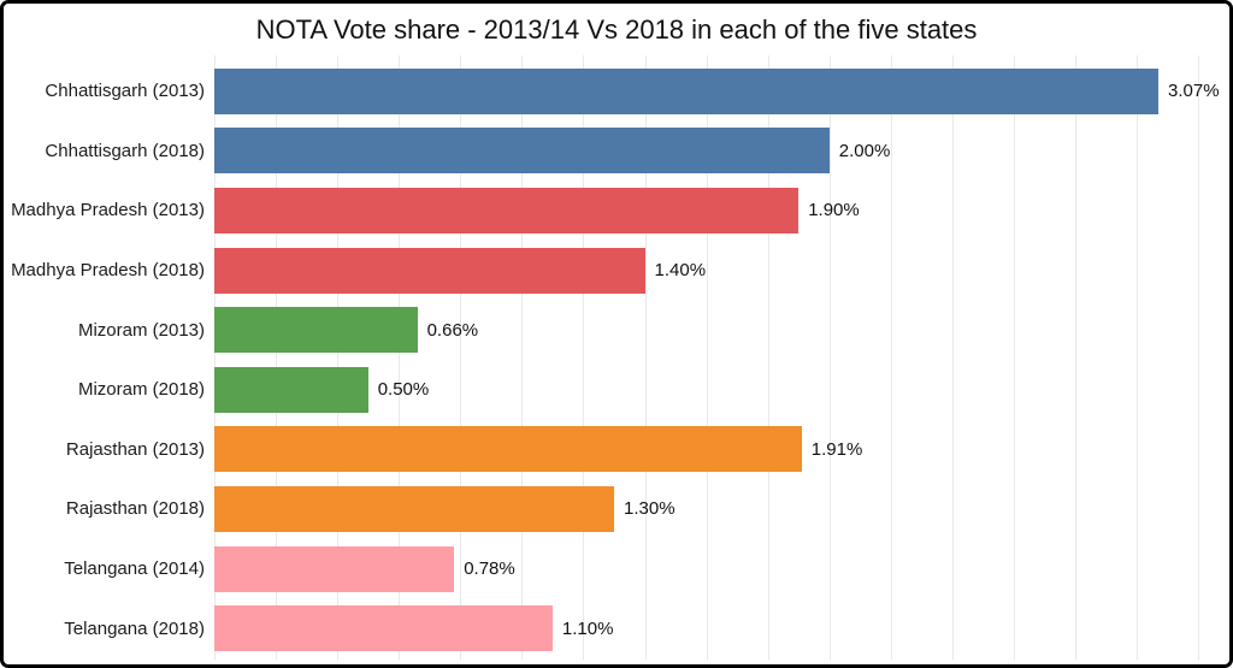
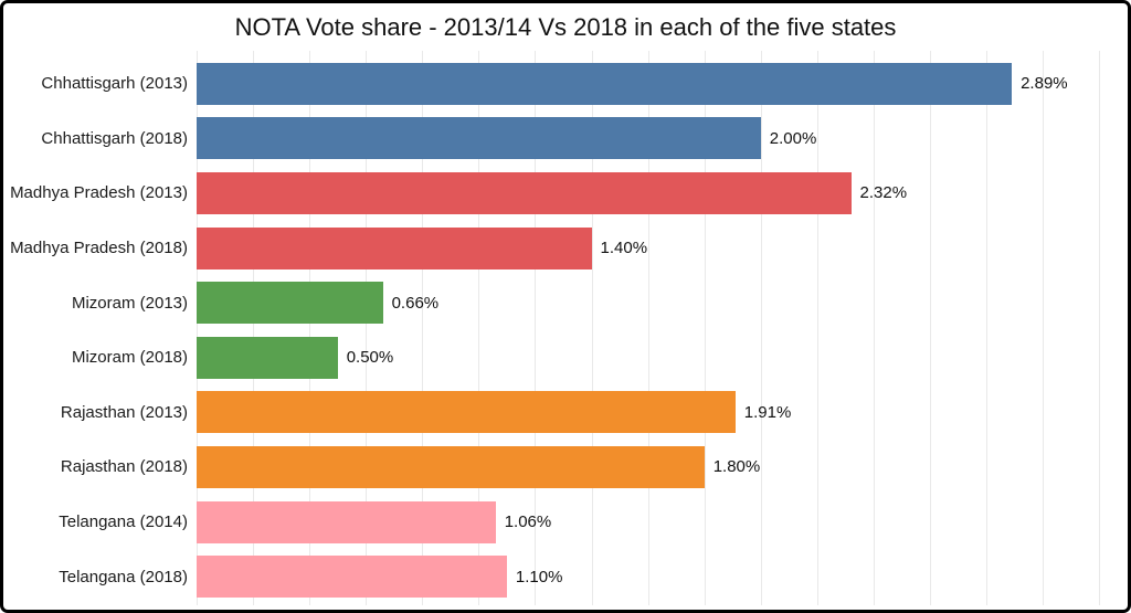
Chhattisgarh (2013): 3.07% -> 2.89%
Madhya Pradesh (2013): 1.90% -> 2.32%
Rajasthan (2018): 1.30% -> 1.80%
Telangana (2014): 0.78% -> 1.06%
